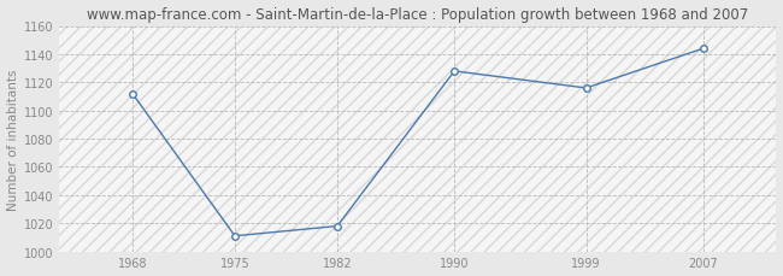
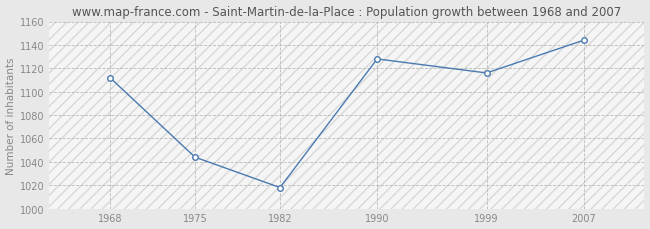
1975: 1011 -> 1044
